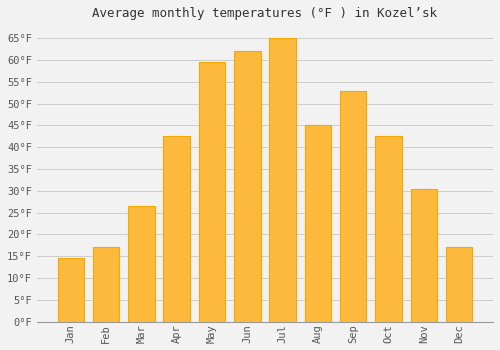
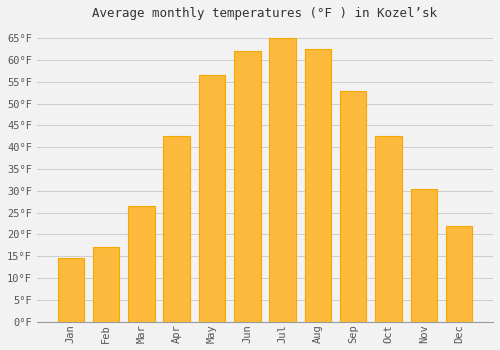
May: 59.5°F -> 56.5°F
Aug: 45.0°F -> 62.5°F
Dec: 17.0°F -> 22.0°F
